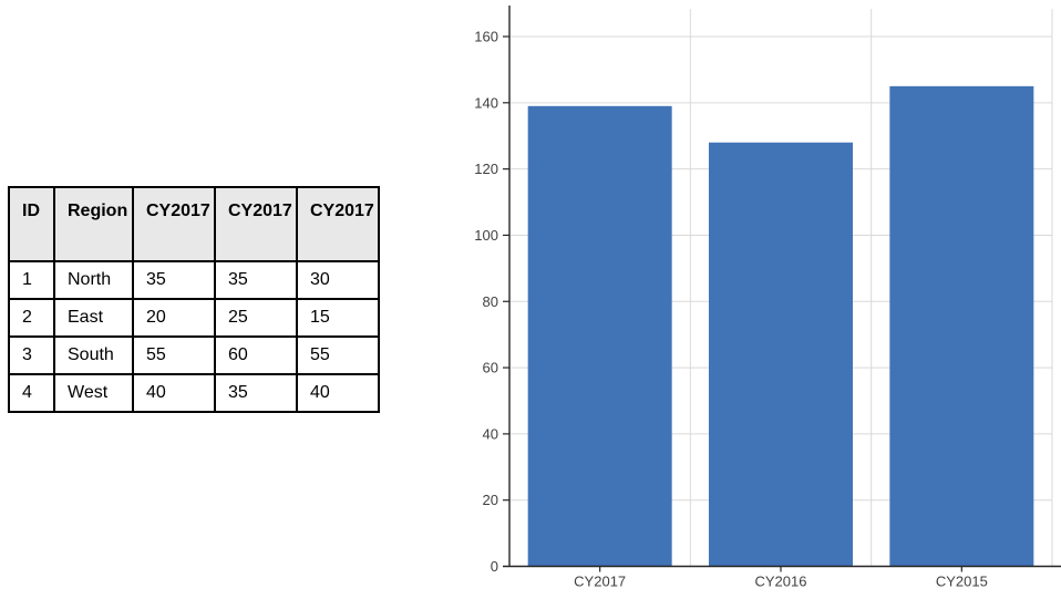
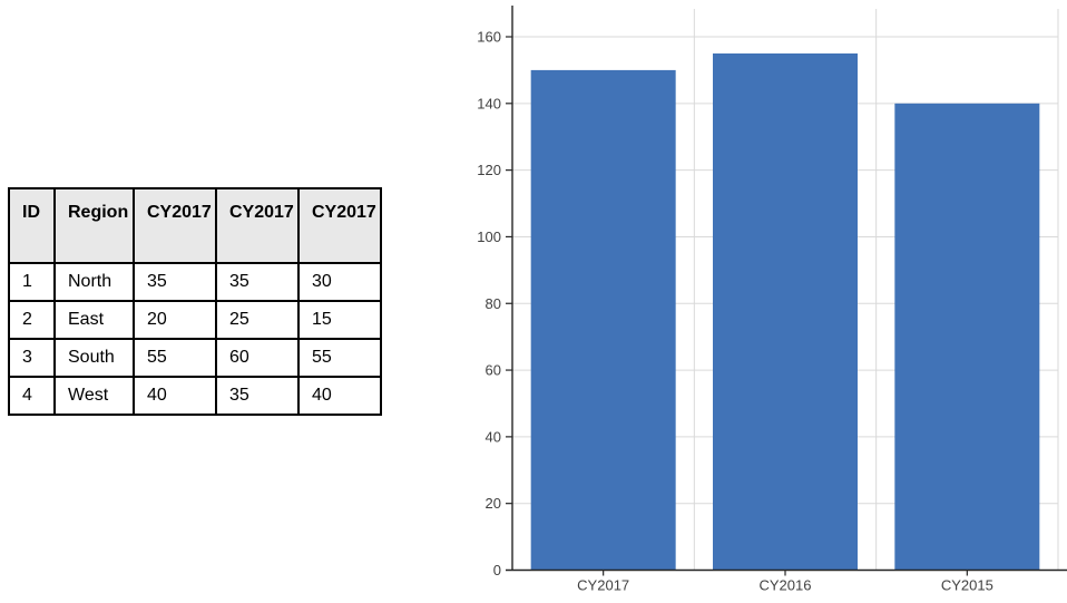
CY2017: 139 -> 150
CY2016: 128 -> 155
CY2015: 145 -> 140
